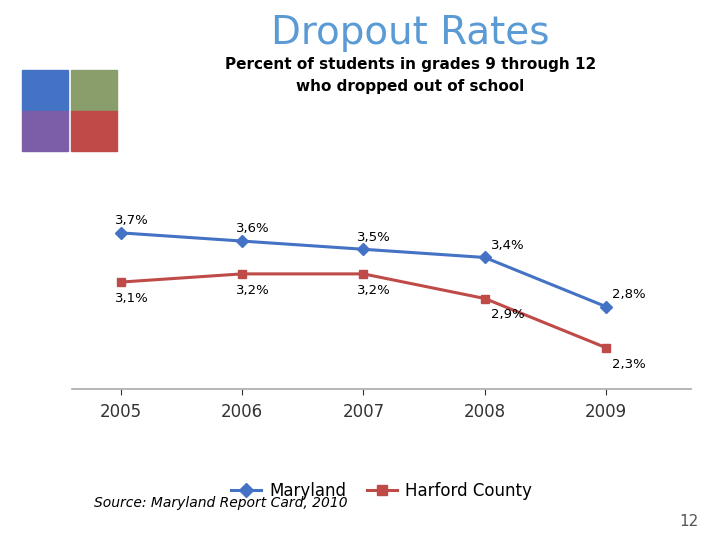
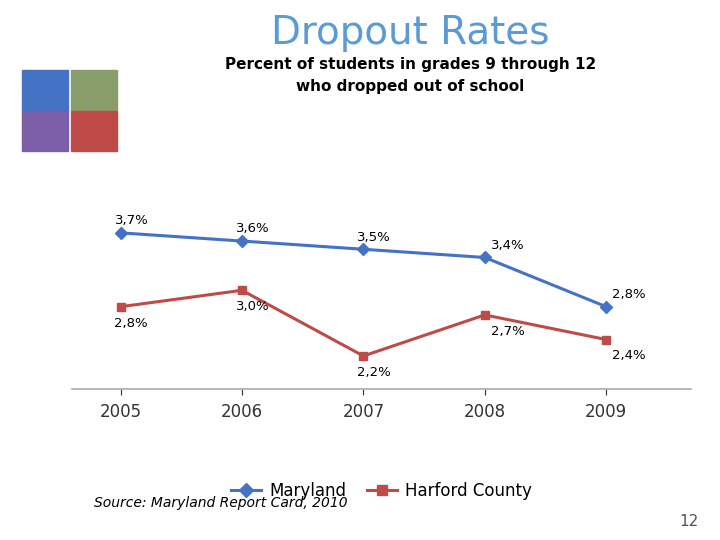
Harford County/2005: 3,1% -> 2,8%
Harford County/2006: 3,2% -> 3,0%
Harford County/2007: 3,2% -> 2,2%
Harford County/2008: 2,9% -> 2,7%
Harford County/2009: 2,3% -> 2,4%
